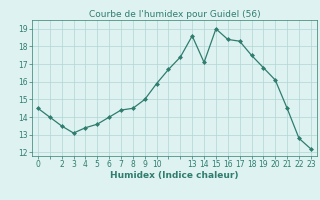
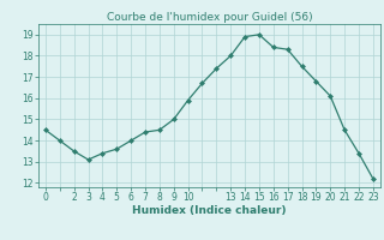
13: 18.6 -> 18.0
14: 17.1 -> 18.9
22: 12.8 -> 13.4
